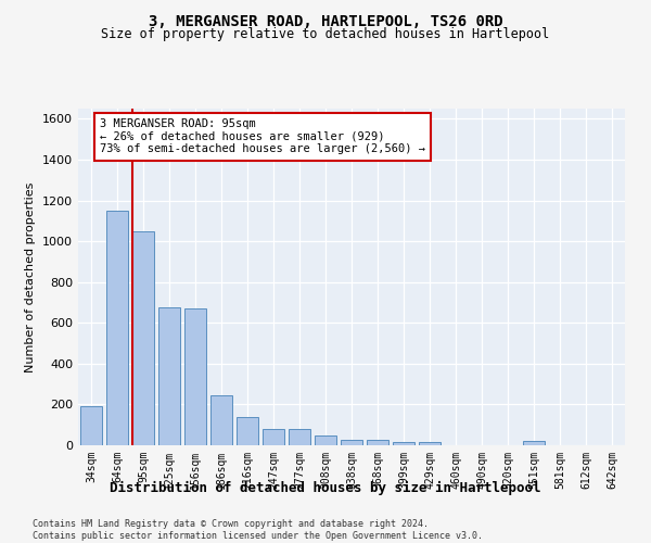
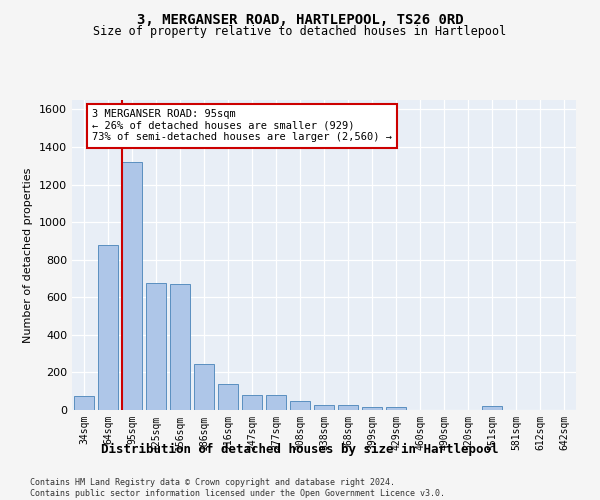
34sqm: 190 -> 80
64sqm: 1150 -> 880
95sqm: 1050 -> 1320
